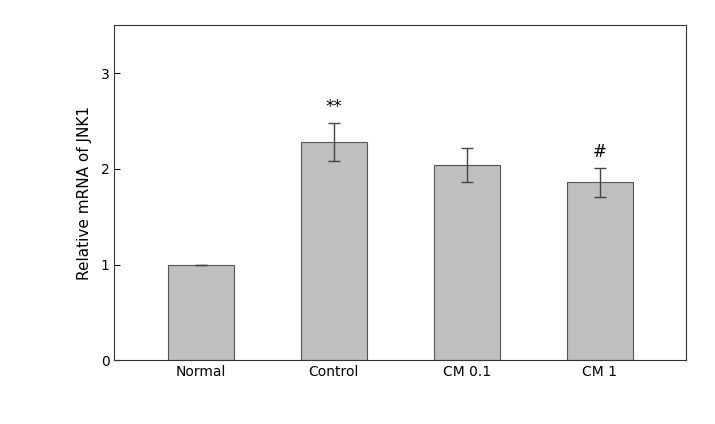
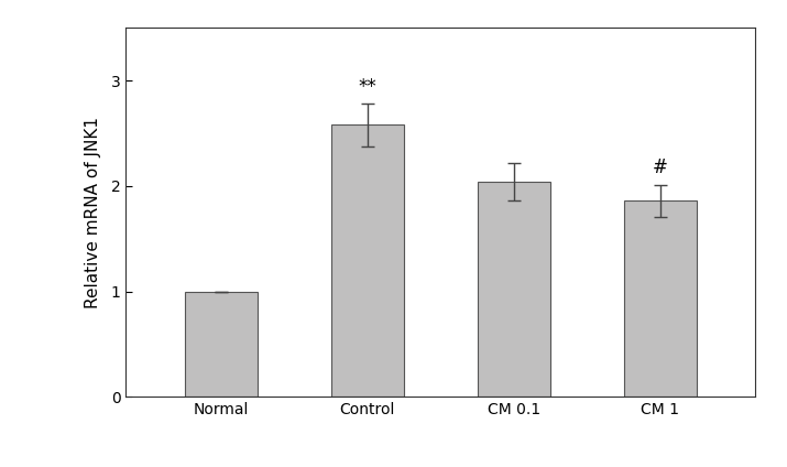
Control: 2.28 -> 2.58
